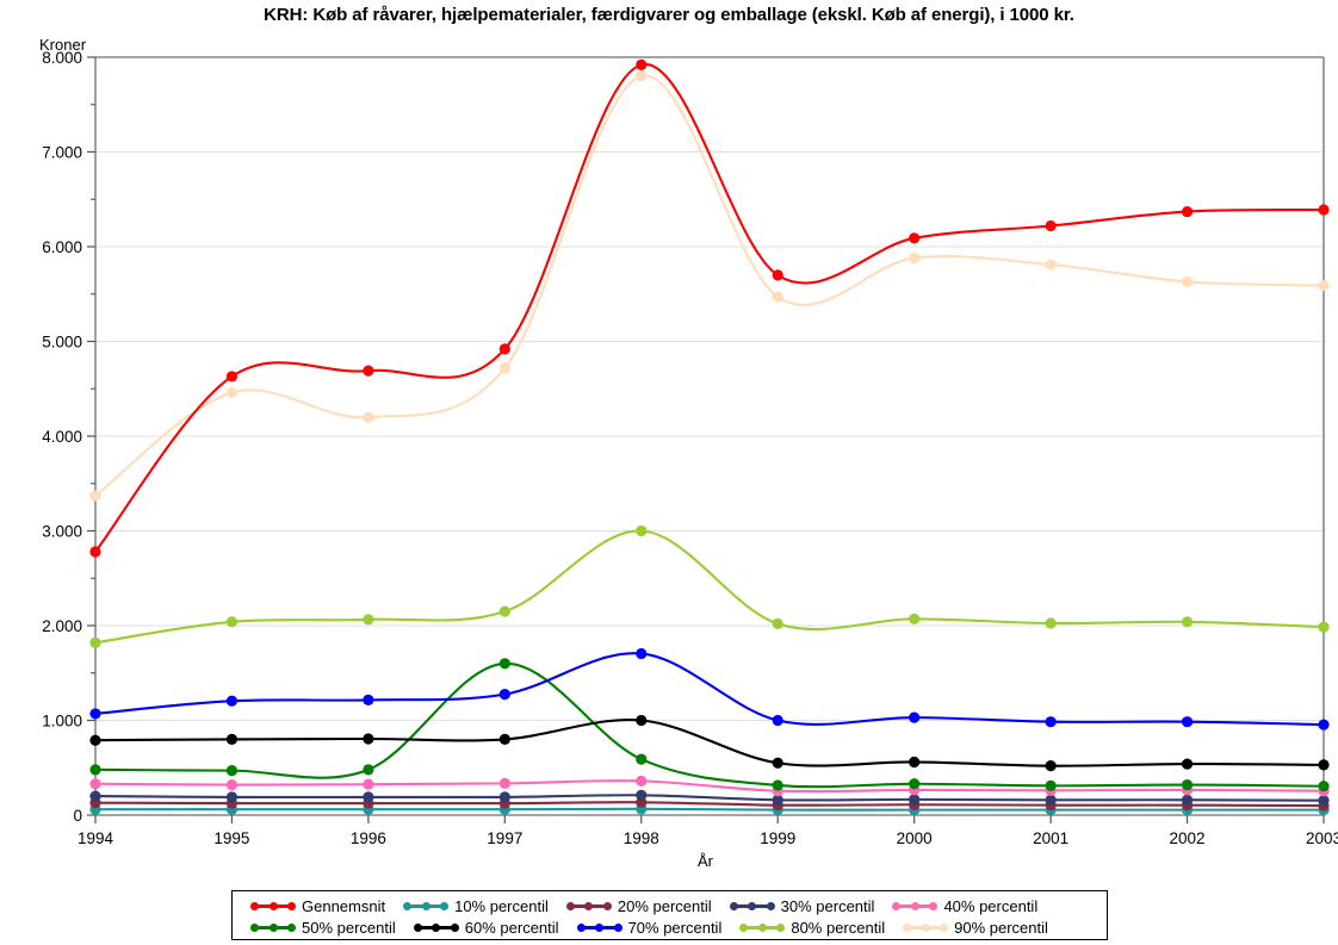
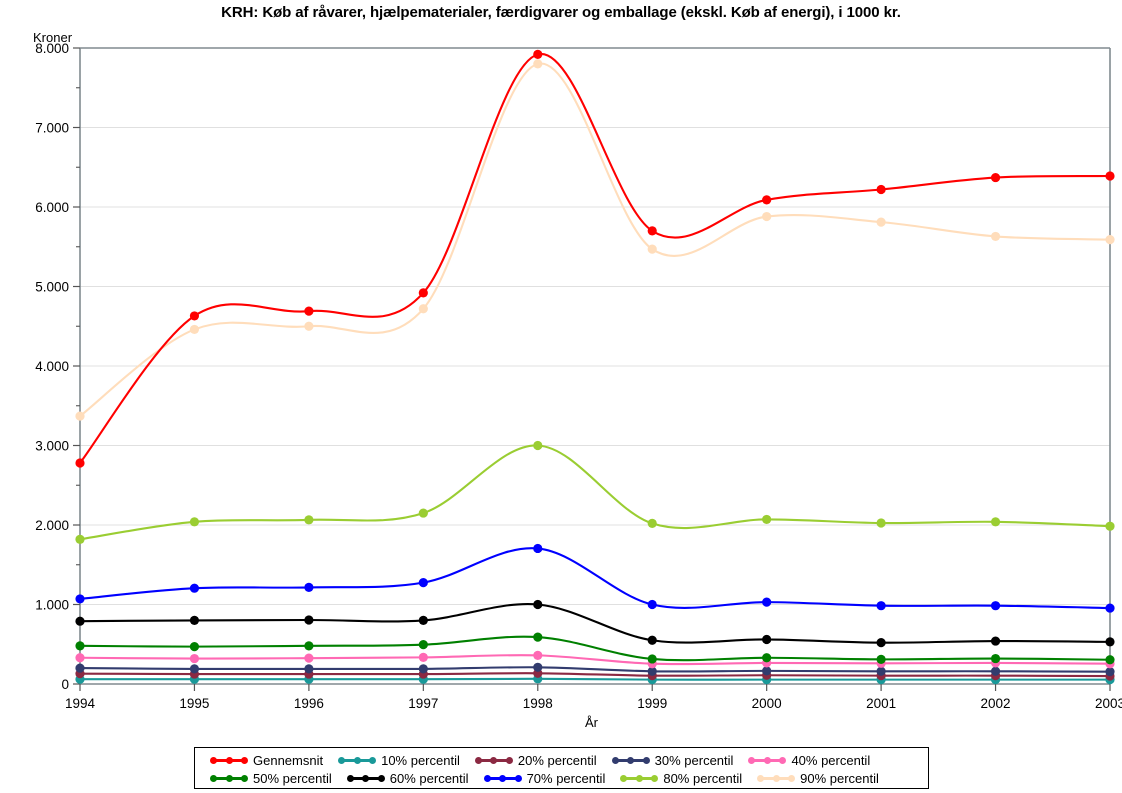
90% percentil/1996: 4200 -> 4500
50% percentil/1997: 1600 -> 500
